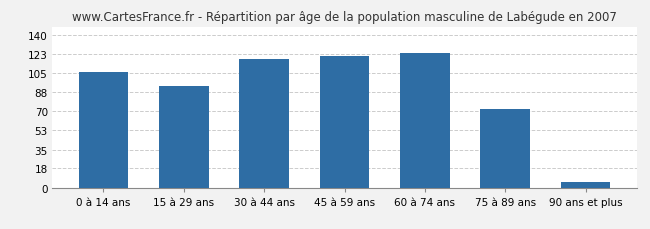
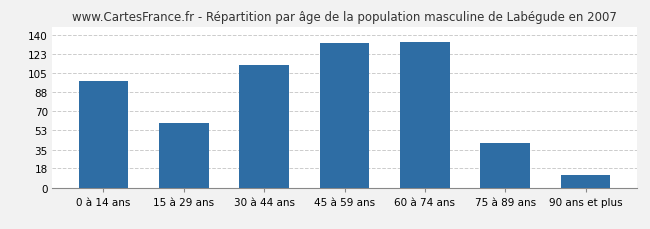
0 à 14 ans: 106 -> 98
15 à 29 ans: 93 -> 59
30 à 44 ans: 118 -> 113
45 à 59 ans: 121 -> 133
60 à 74 ans: 124 -> 134
75 à 89 ans: 72 -> 41
90 ans et plus: 5 -> 12
